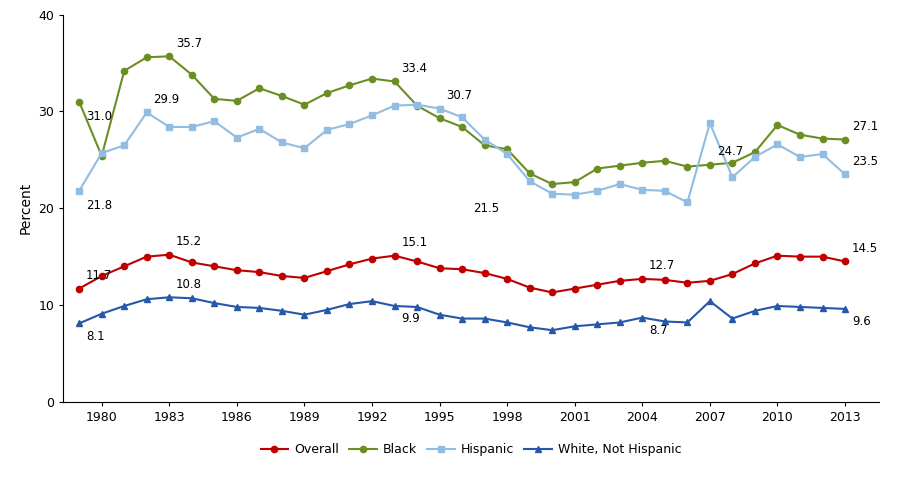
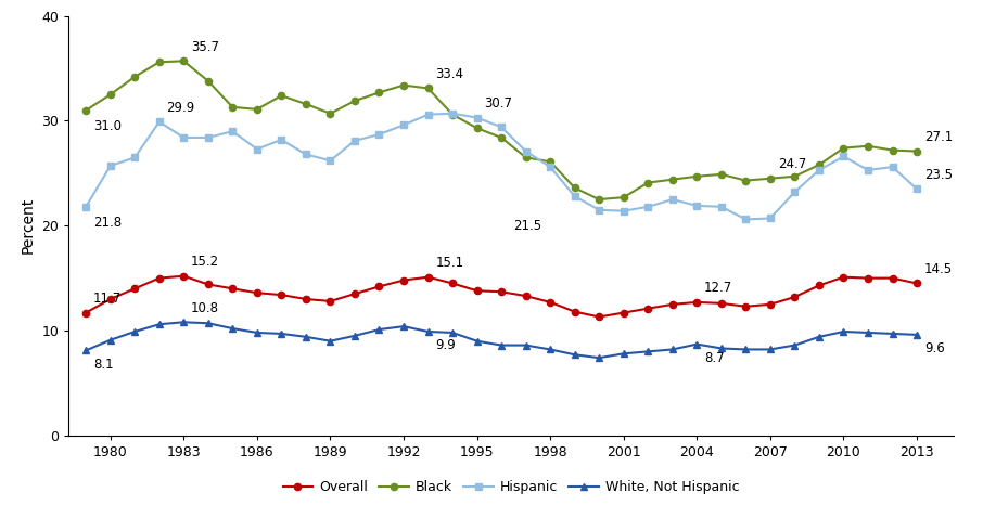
Black/1980: 25.4 -> 32.5
Hispanic/2007: 28.8 -> 20.7
White, Not Hispanic/2007: 10.4 -> 8.2
Black/2010: 28.6 -> 27.4
